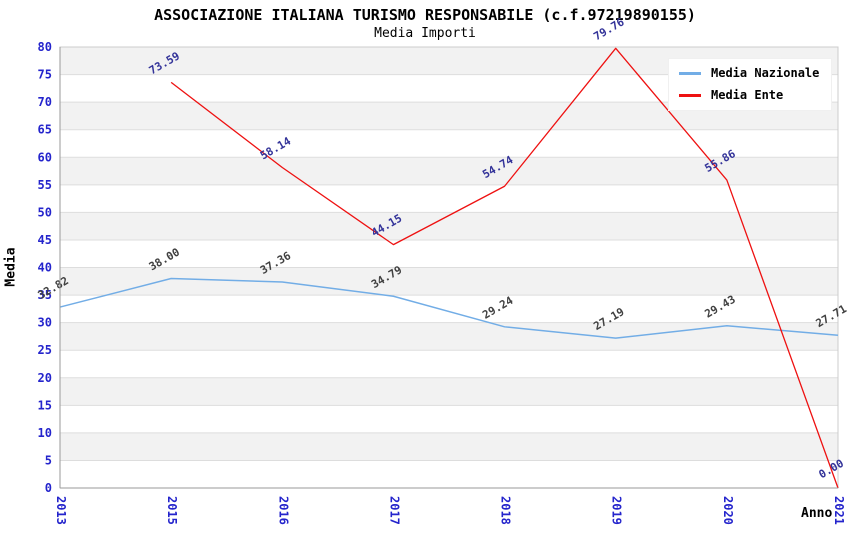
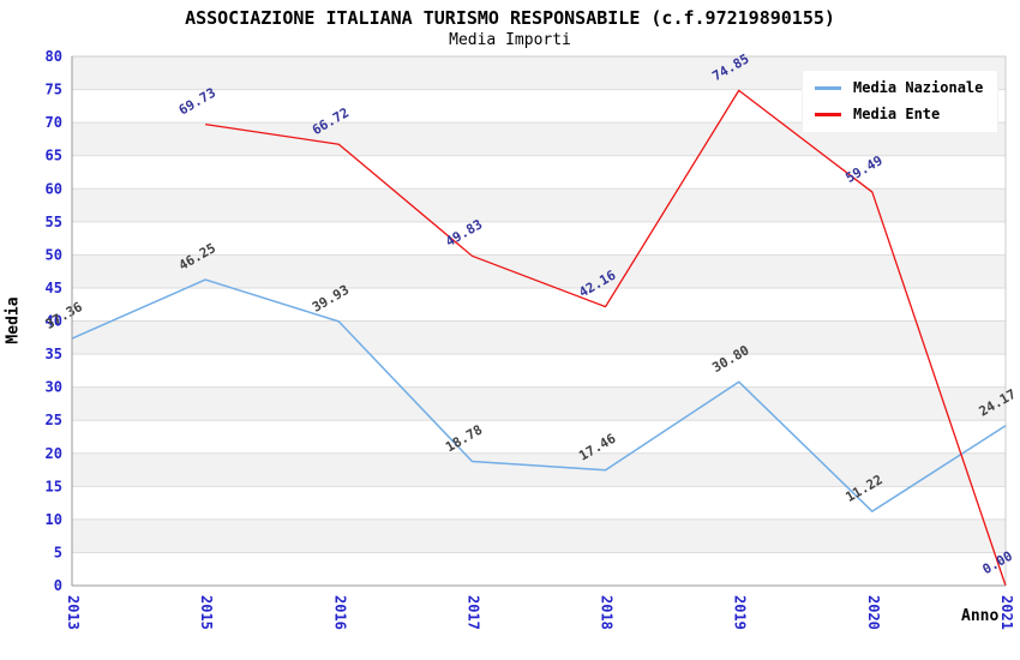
Media Nazionale/2013: 32.82 -> 37.36
Media Nazionale/2015: 38.00 -> 46.25
Media Ente/2015: 73.59 -> 69.73
Media Nazionale/2016: 37.36 -> 39.93
Media Ente/2016: 58.14 -> 66.72
Media Nazionale/2017: 34.79 -> 18.78
Media Ente/2017: 44.15 -> 49.83
Media Nazionale/2018: 29.24 -> 17.46
Media Ente/2018: 54.74 -> 42.16
Media Nazionale/2019: 27.19 -> 30.80
Media Ente/2019: 79.76 -> 74.85
Media Nazionale/2020: 29.43 -> 11.22
Media Ente/2020: 55.86 -> 59.49
Media Nazionale/2021: 27.71 -> 24.17
